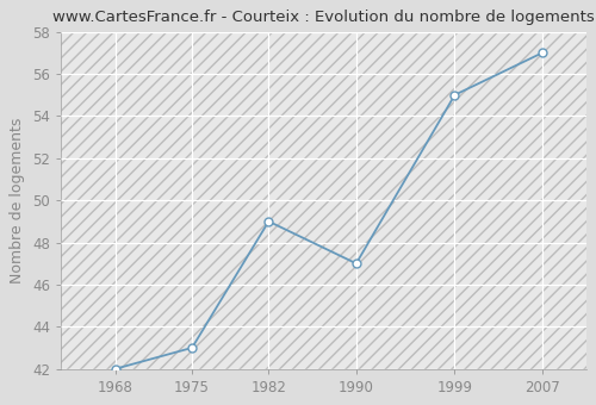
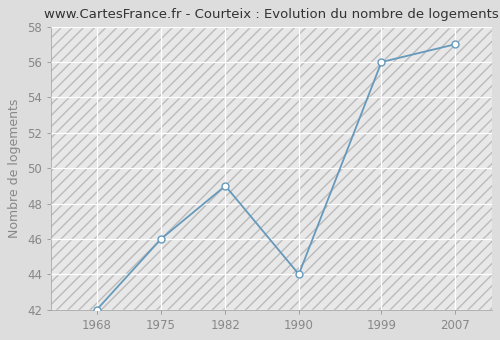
1975: 43 -> 46
1990: 47 -> 44
1999: 55 -> 56
